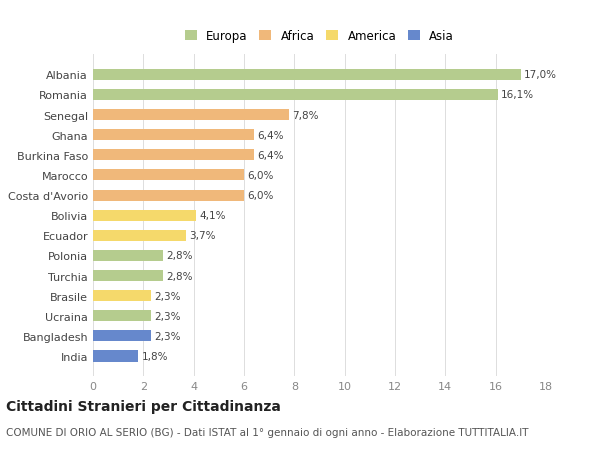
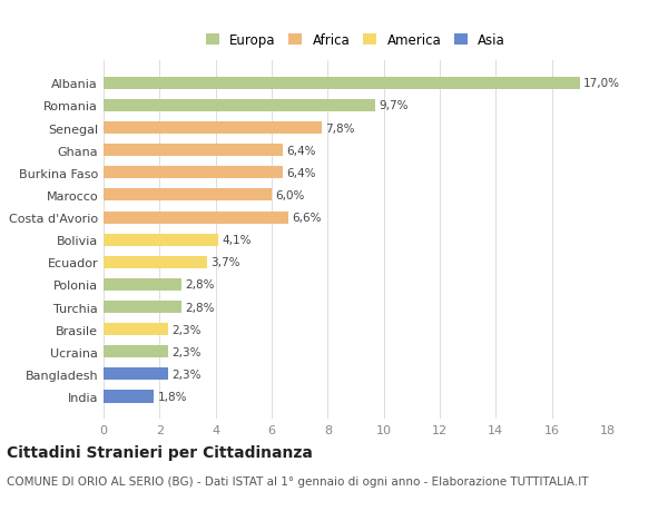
Romania: 16,1% -> 9,7%
Costa d'Avorio: 6,0% -> 6,6%
